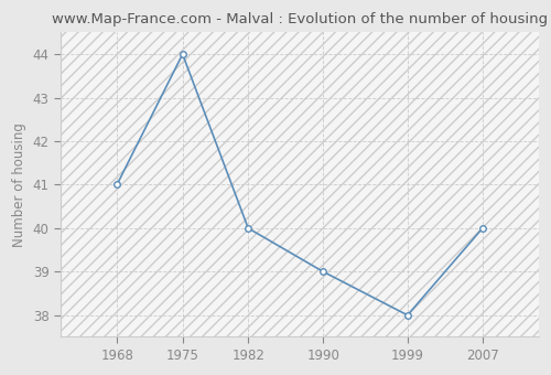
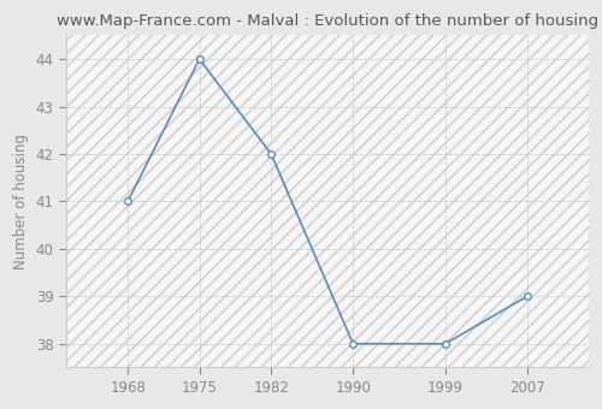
1982: 40 -> 42
1990: 39 -> 38
2007: 40 -> 39
